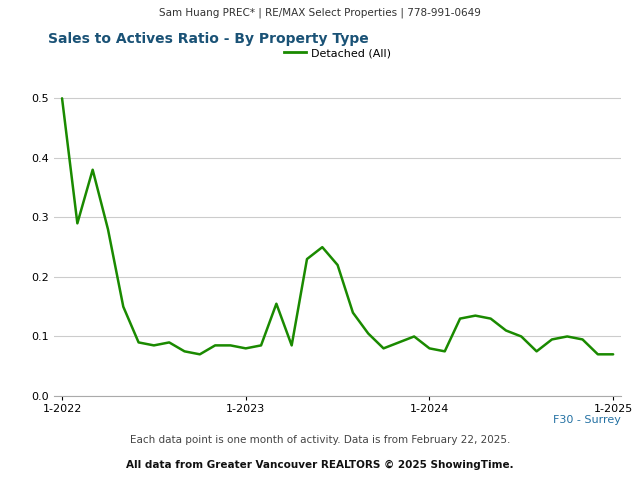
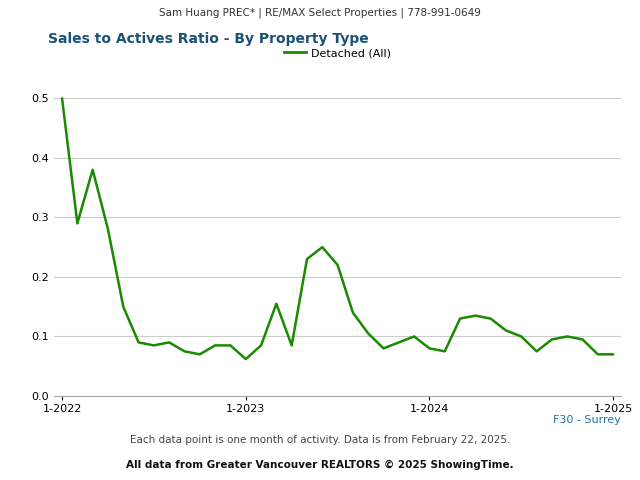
1-2023: 0.080 -> 0.062
